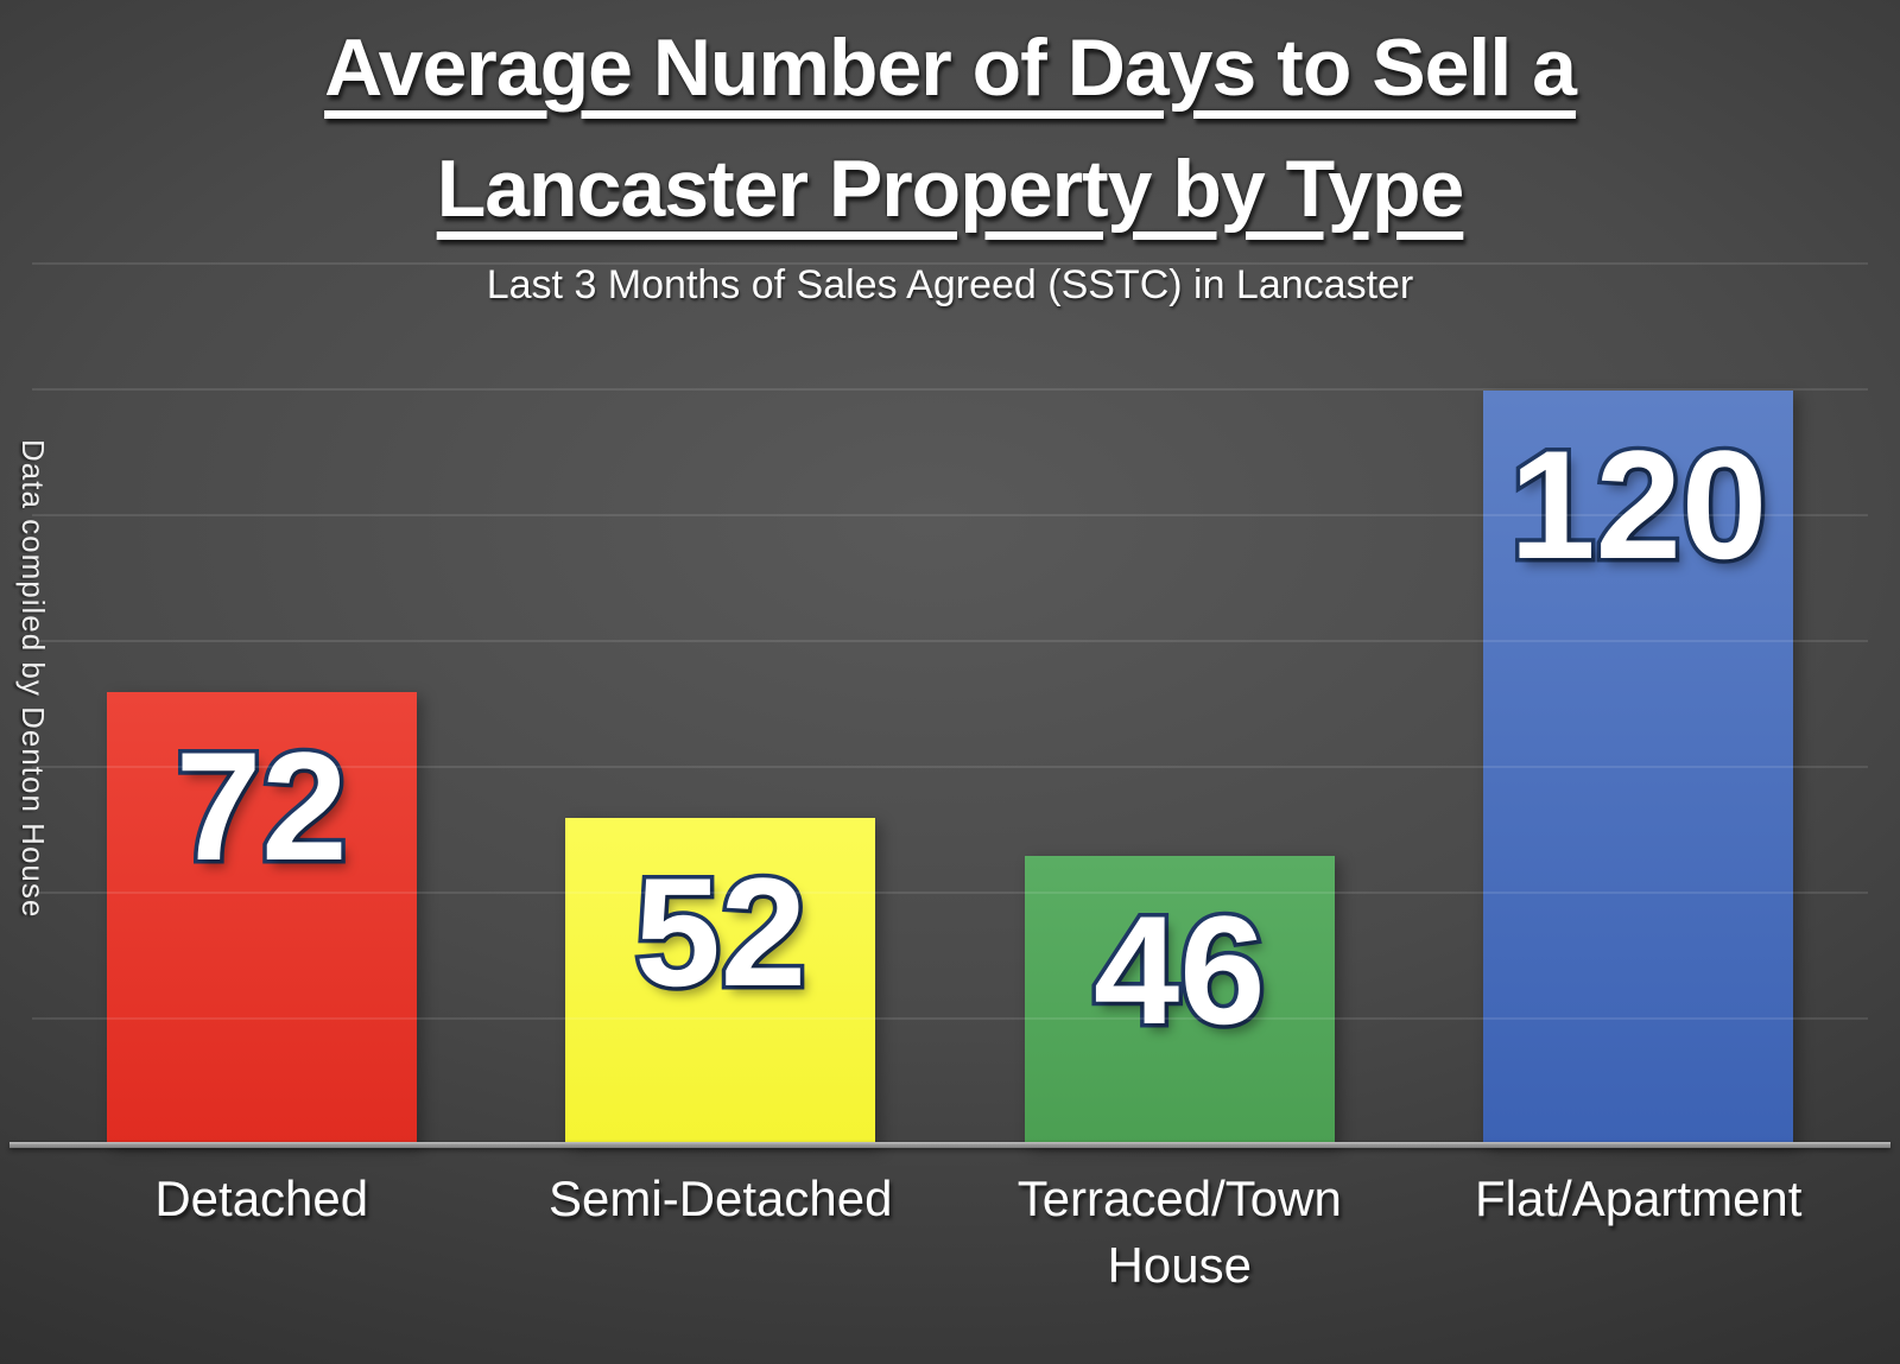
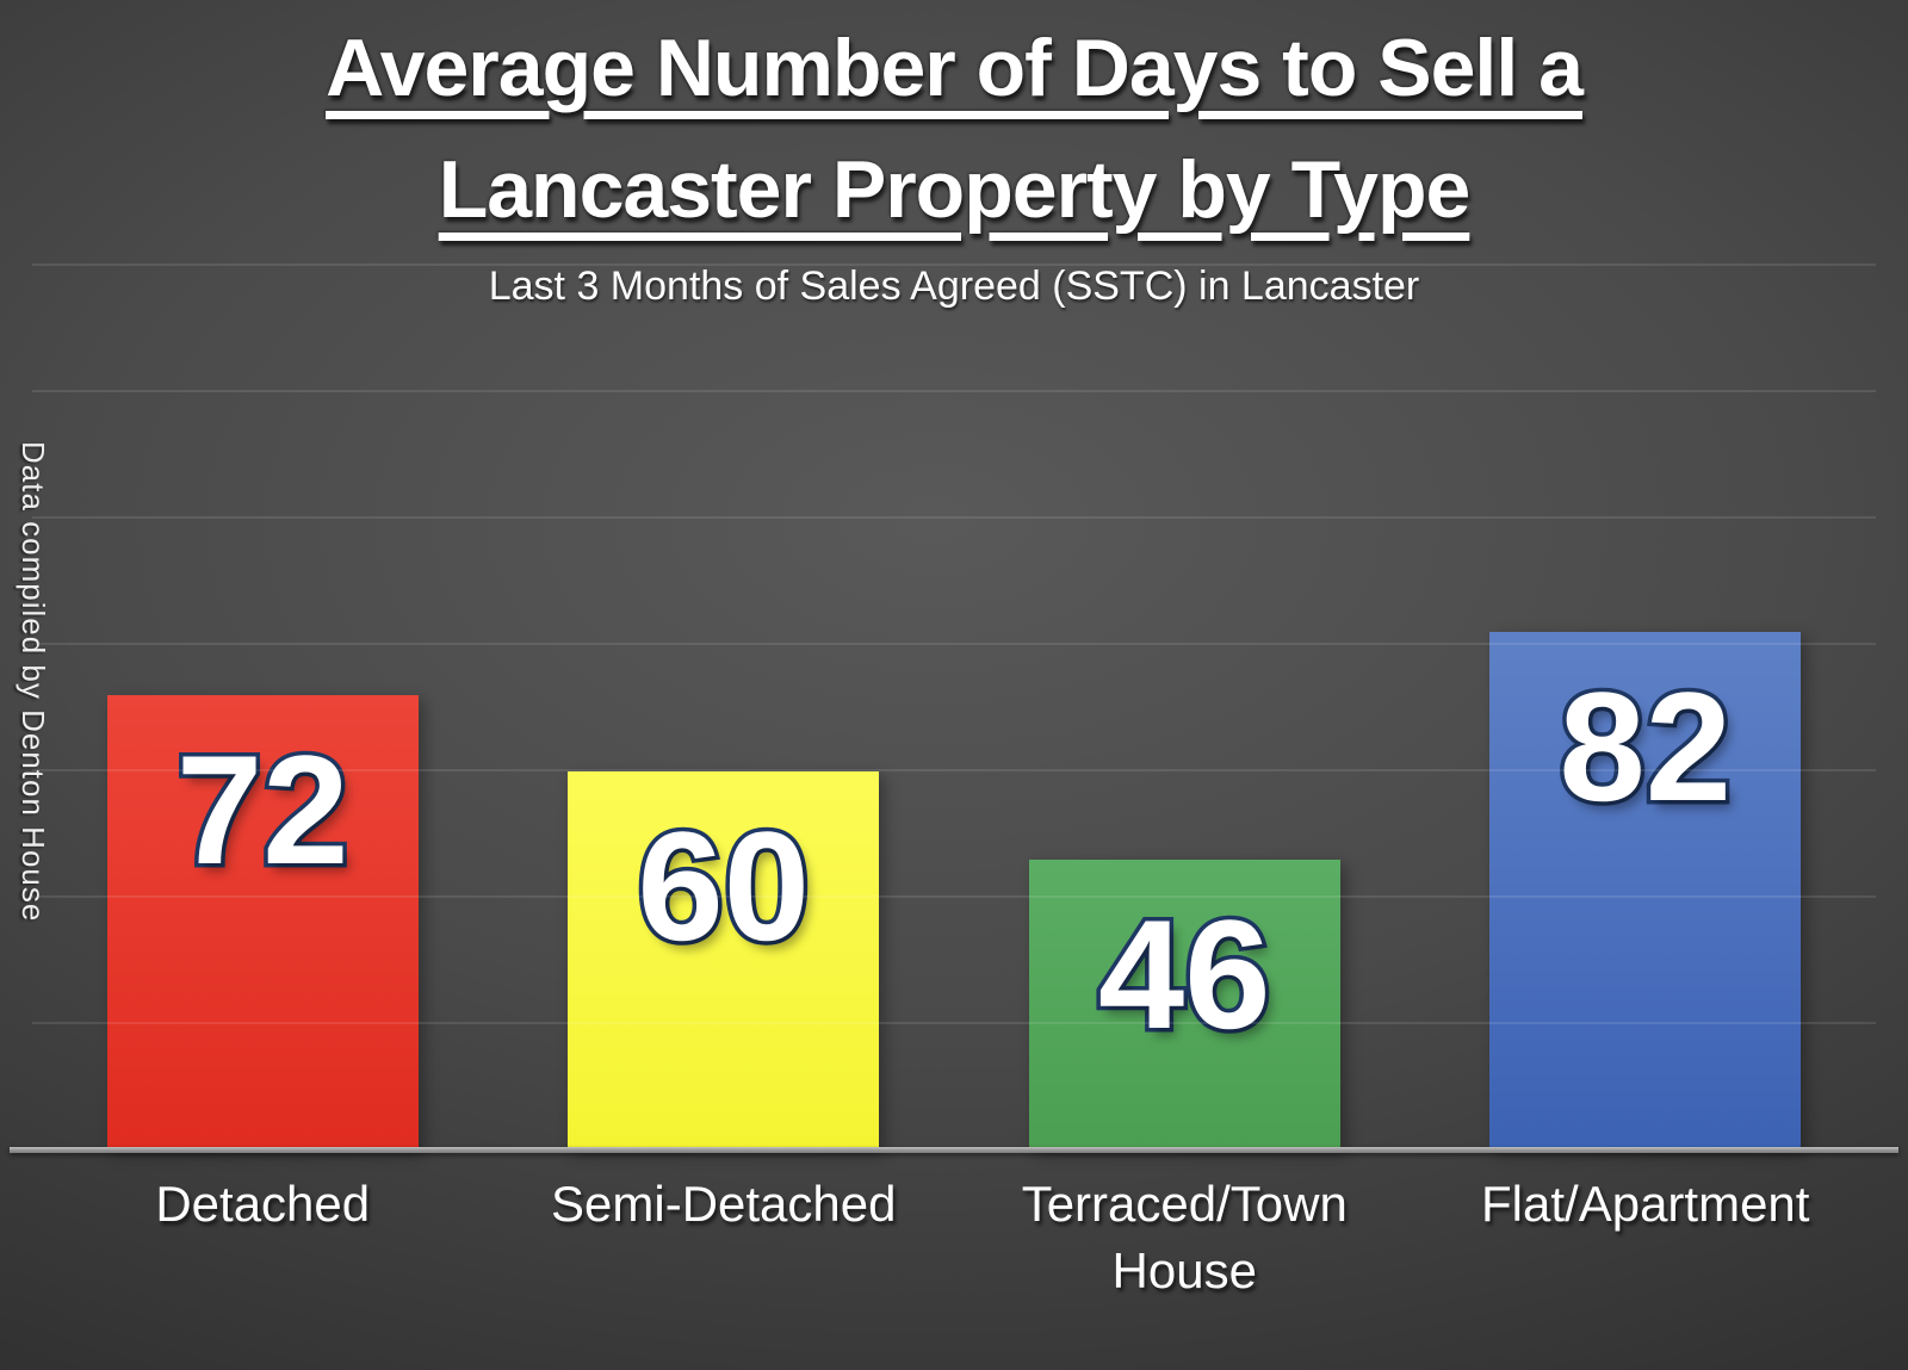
Semi-Detached: 52 -> 60
Flat/Apartment: 120 -> 82
